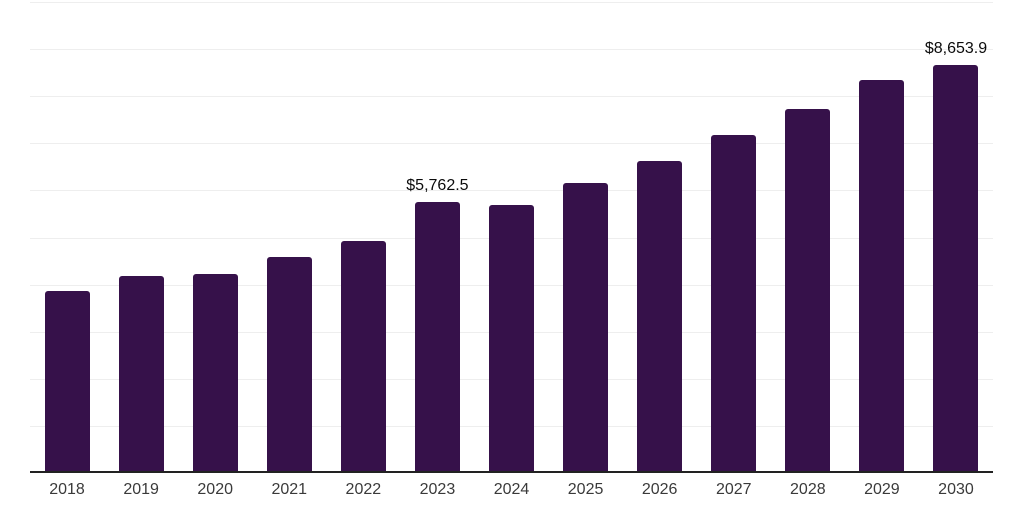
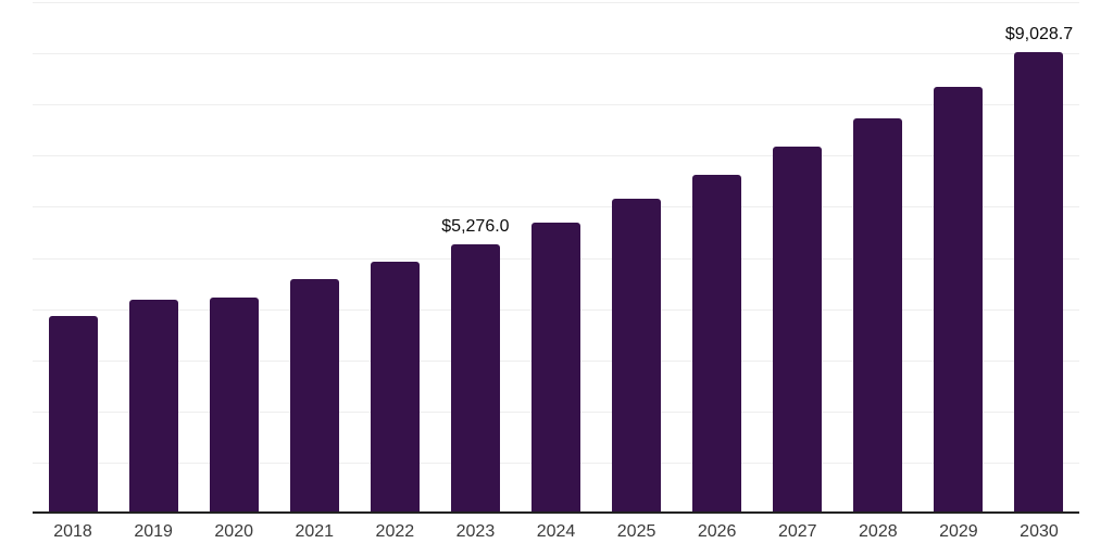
2023: $5,762.5 -> $5,276.0
2030: $8,653.9 -> $9,028.7
